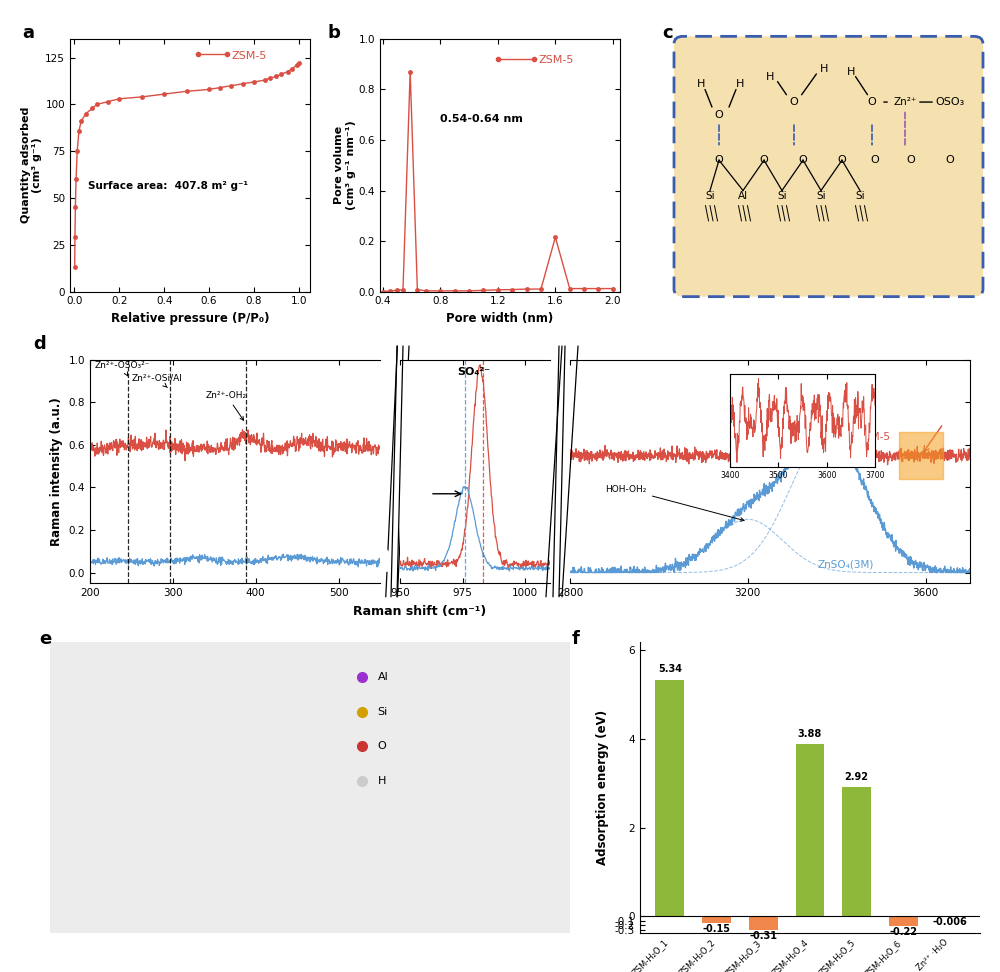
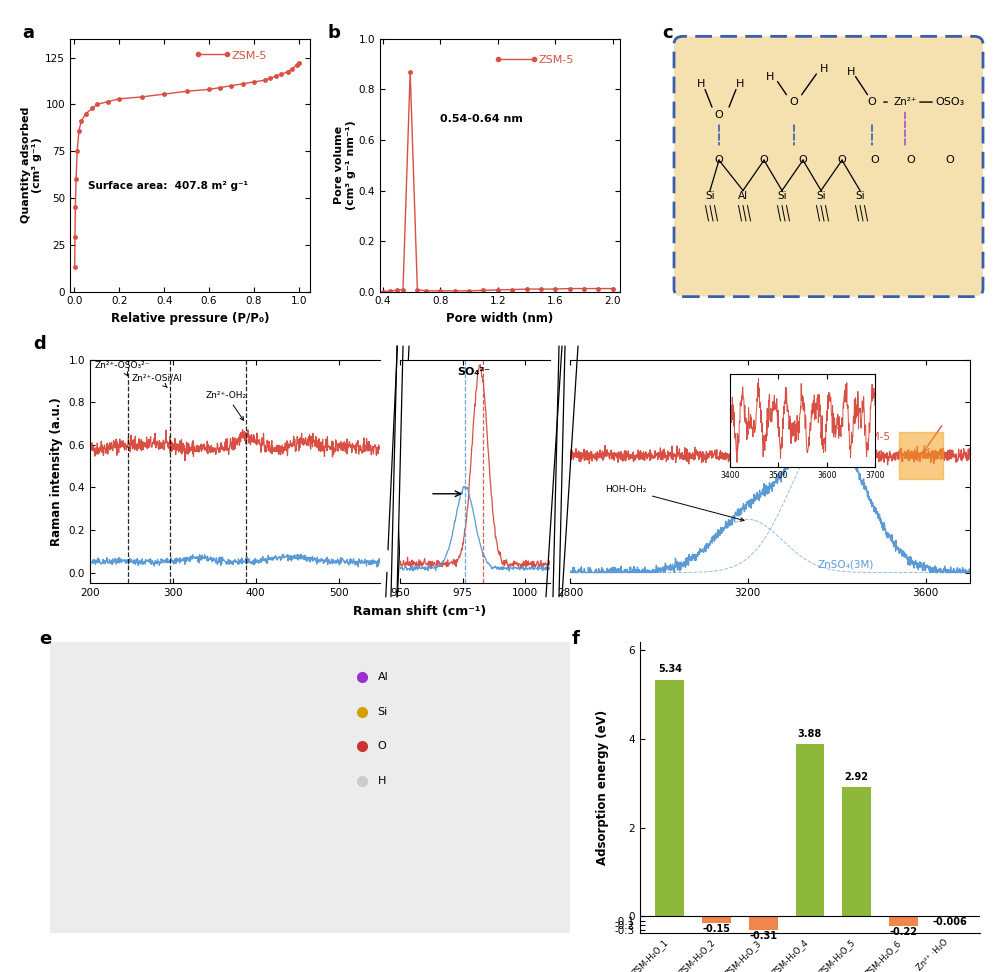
1.6: 0.215 -> 0.010
